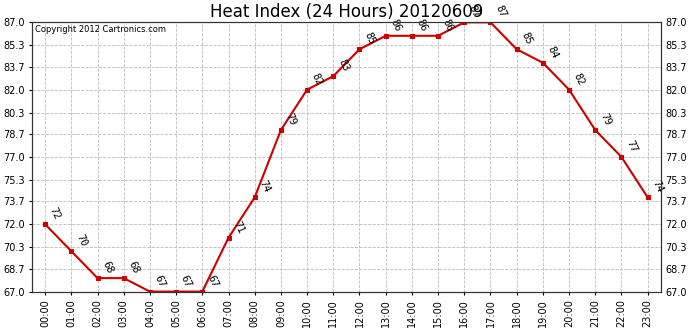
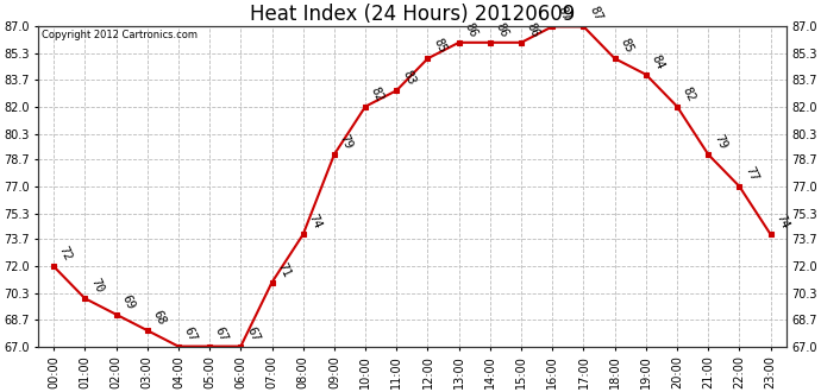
02:00: 68 -> 69
